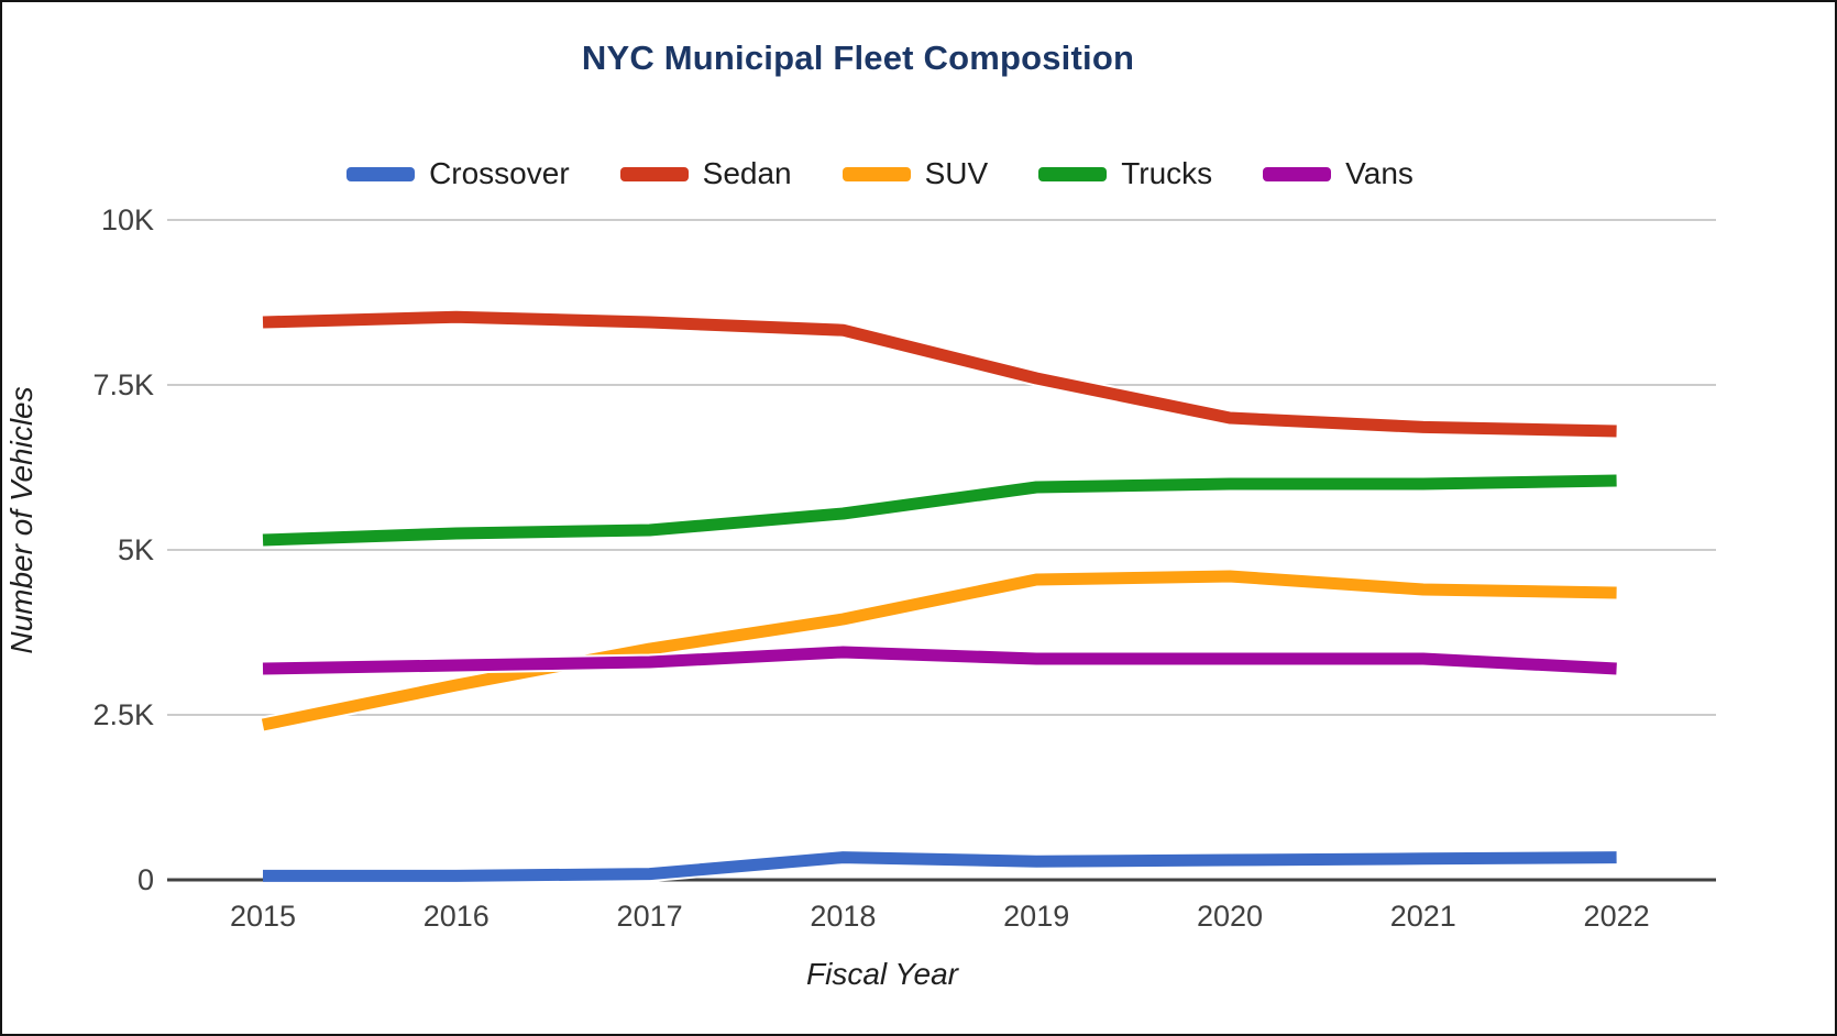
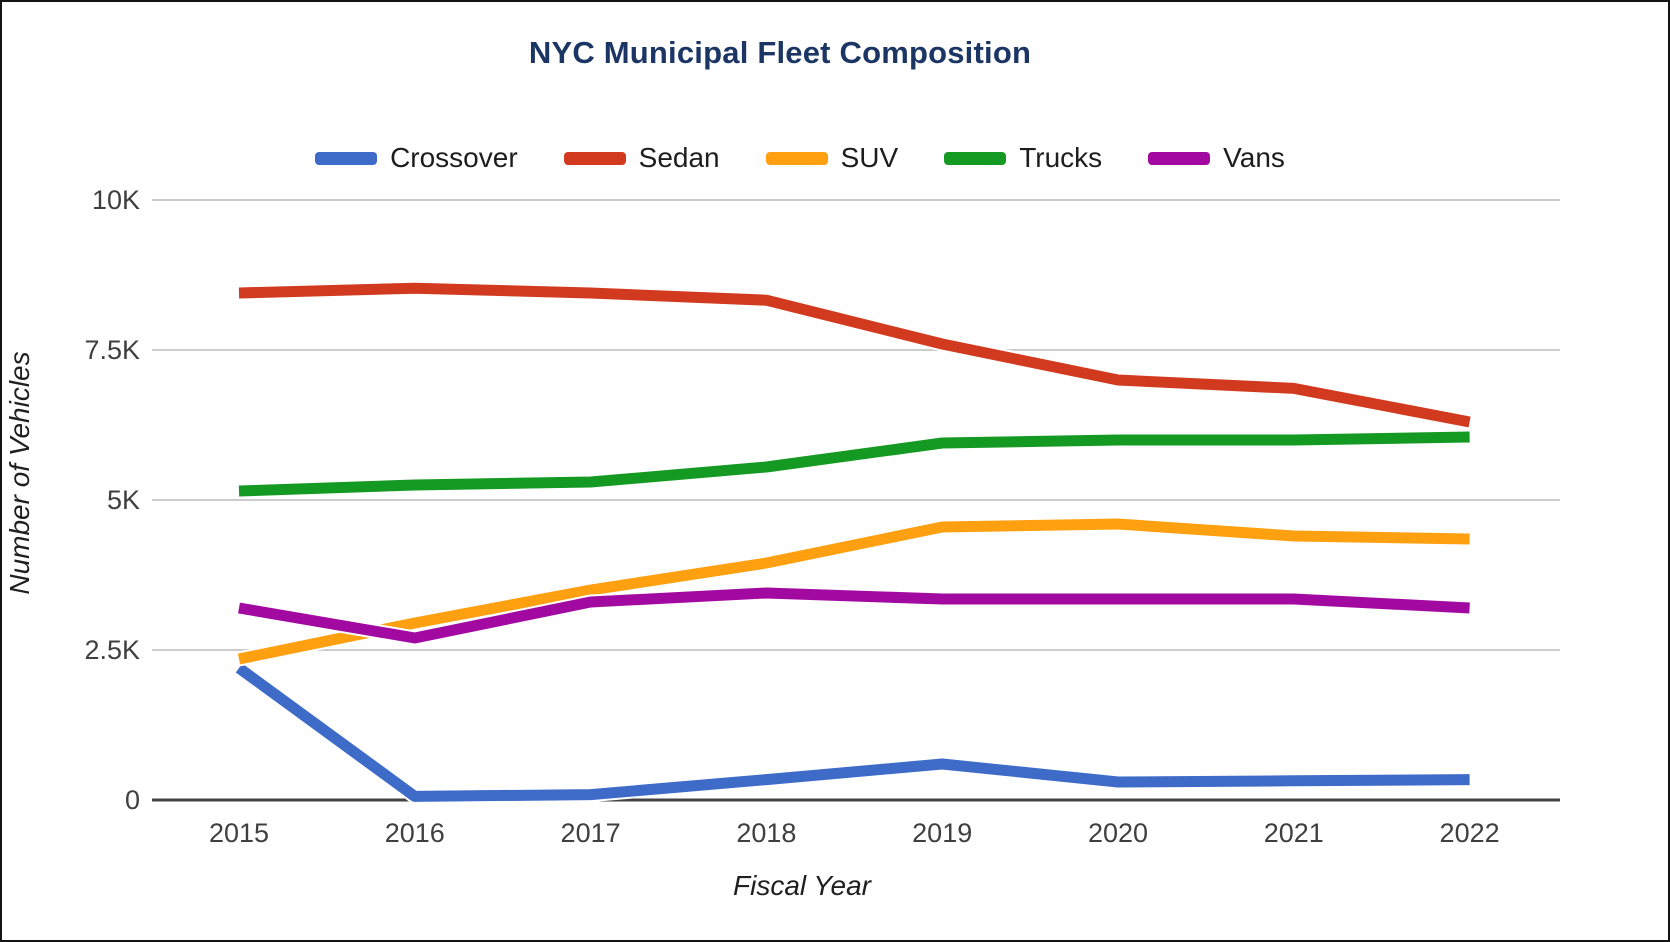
Crossover/2015: 0.1K -> 2.2K
Vans/2016: 3.2K -> 2.7K
Crossover/2019: 0.3K -> 0.6K
Sedan/2022: 6.8K -> 6.3K
